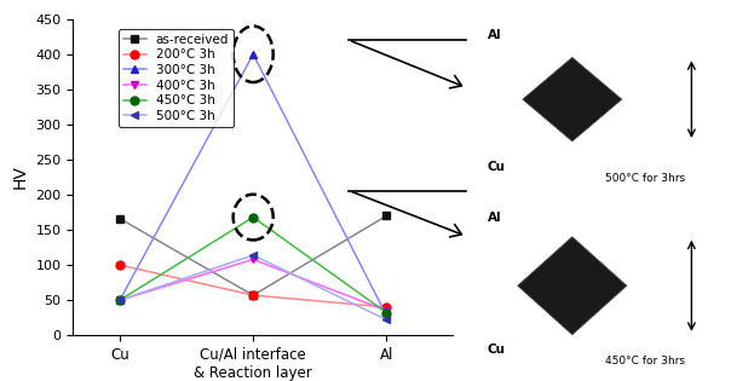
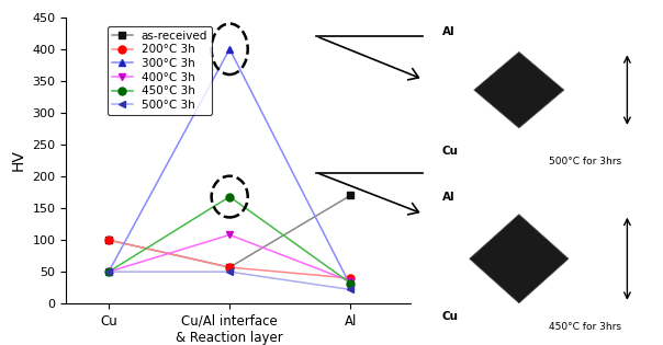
as-received/Cu: 166 -> 100
500°C 3h/Cu/Al interface & Reaction layer: 114 -> 50
